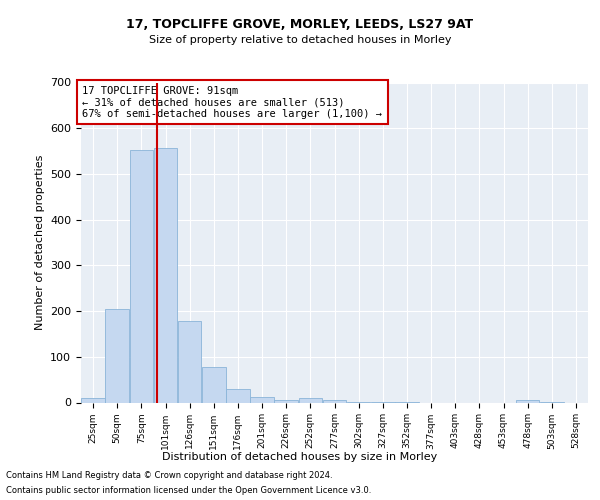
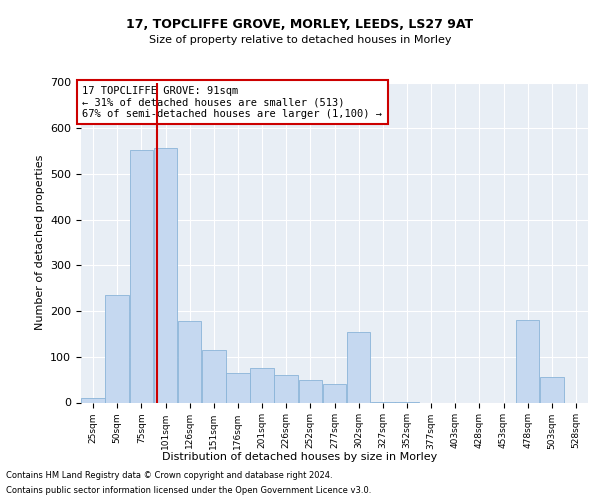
50sqm: 205 -> 235
151sqm: 78 -> 115
176sqm: 30 -> 65
201sqm: 12 -> 75
226sqm: 5 -> 60
252sqm: 10 -> 50
277sqm: 5 -> 40
302sqm: 2 -> 155
478sqm: 5 -> 180
503sqm: 2 -> 55
